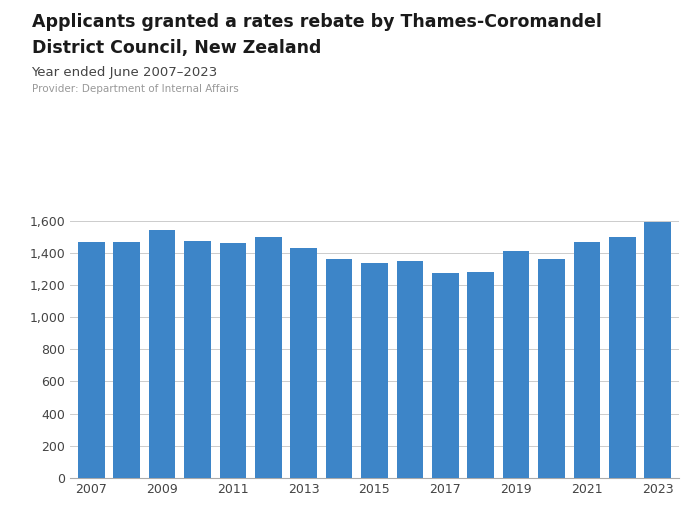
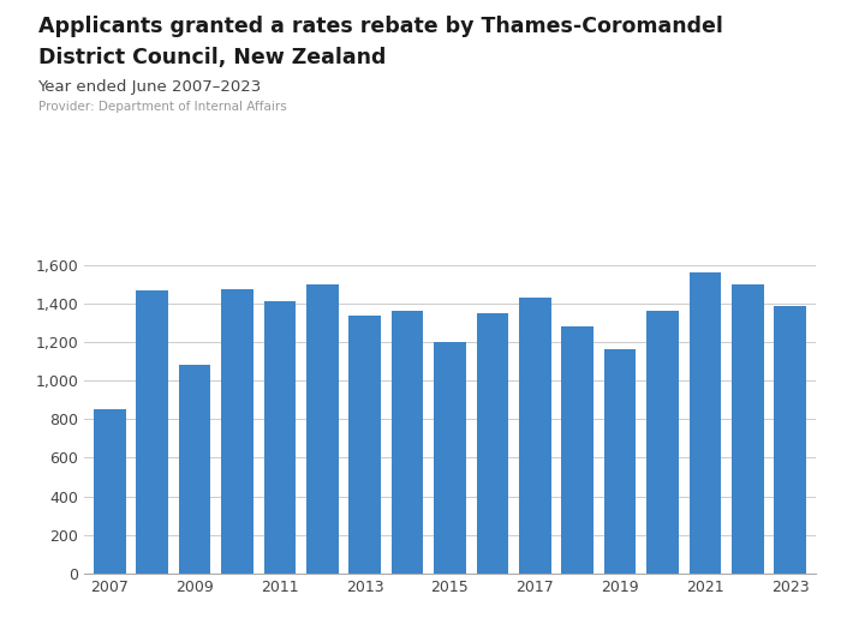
2007: 1,470 -> 850
2009: 1,540 -> 1,080
2011: 1,460 -> 1,410
2013: 1,430 -> 1,340
2015: 1,340 -> 1,200
2017: 1,280 -> 1,430
2019: 1,420 -> 1,160
2021: 1,470 -> 1,560
2023: 1,590 -> 1,390
